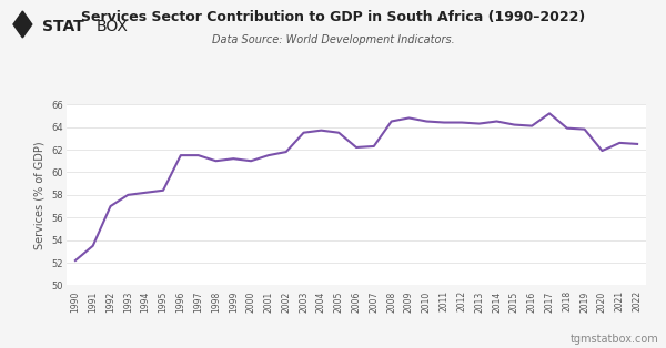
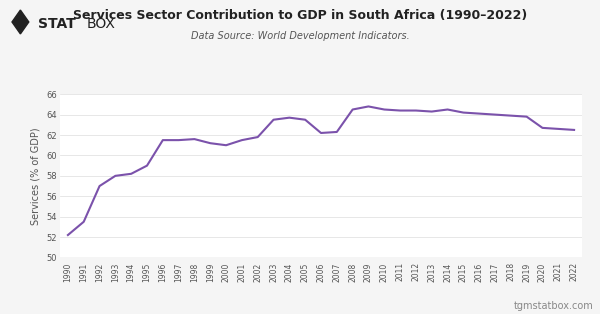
1995: 58.4 -> 59.0
1998: 61.0 -> 61.6
2017: 65.2 -> 64.0
2020: 61.9 -> 62.7
